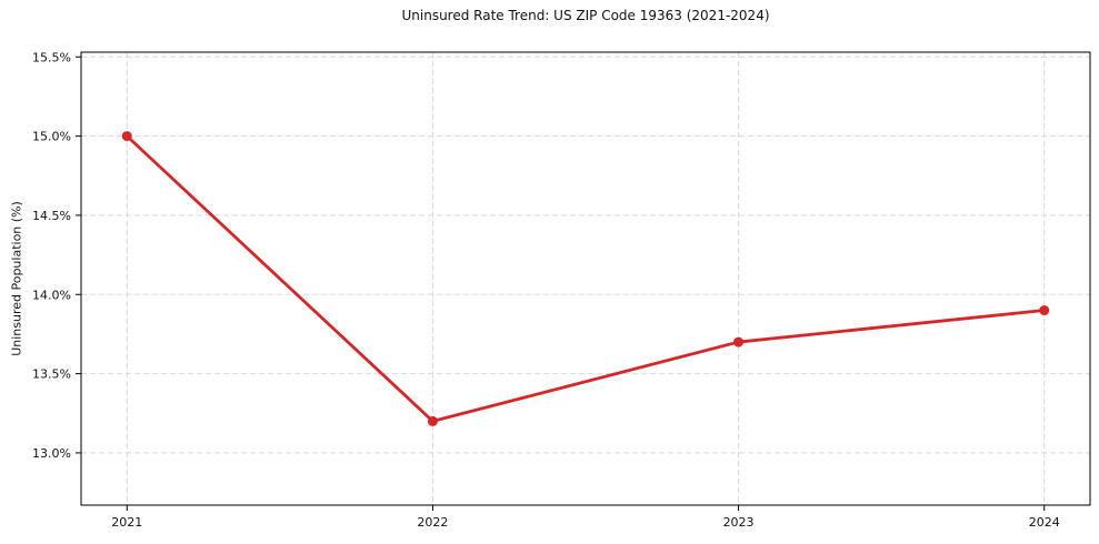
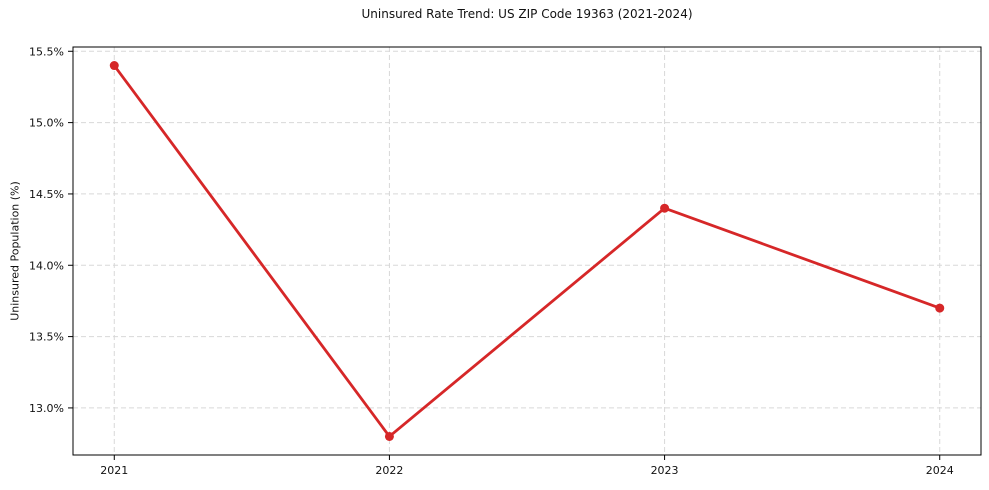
2021: 15.0% -> 15.4%
2022: 13.2% -> 12.8%
2023: 13.7% -> 14.4%
2024: 13.9% -> 13.7%
